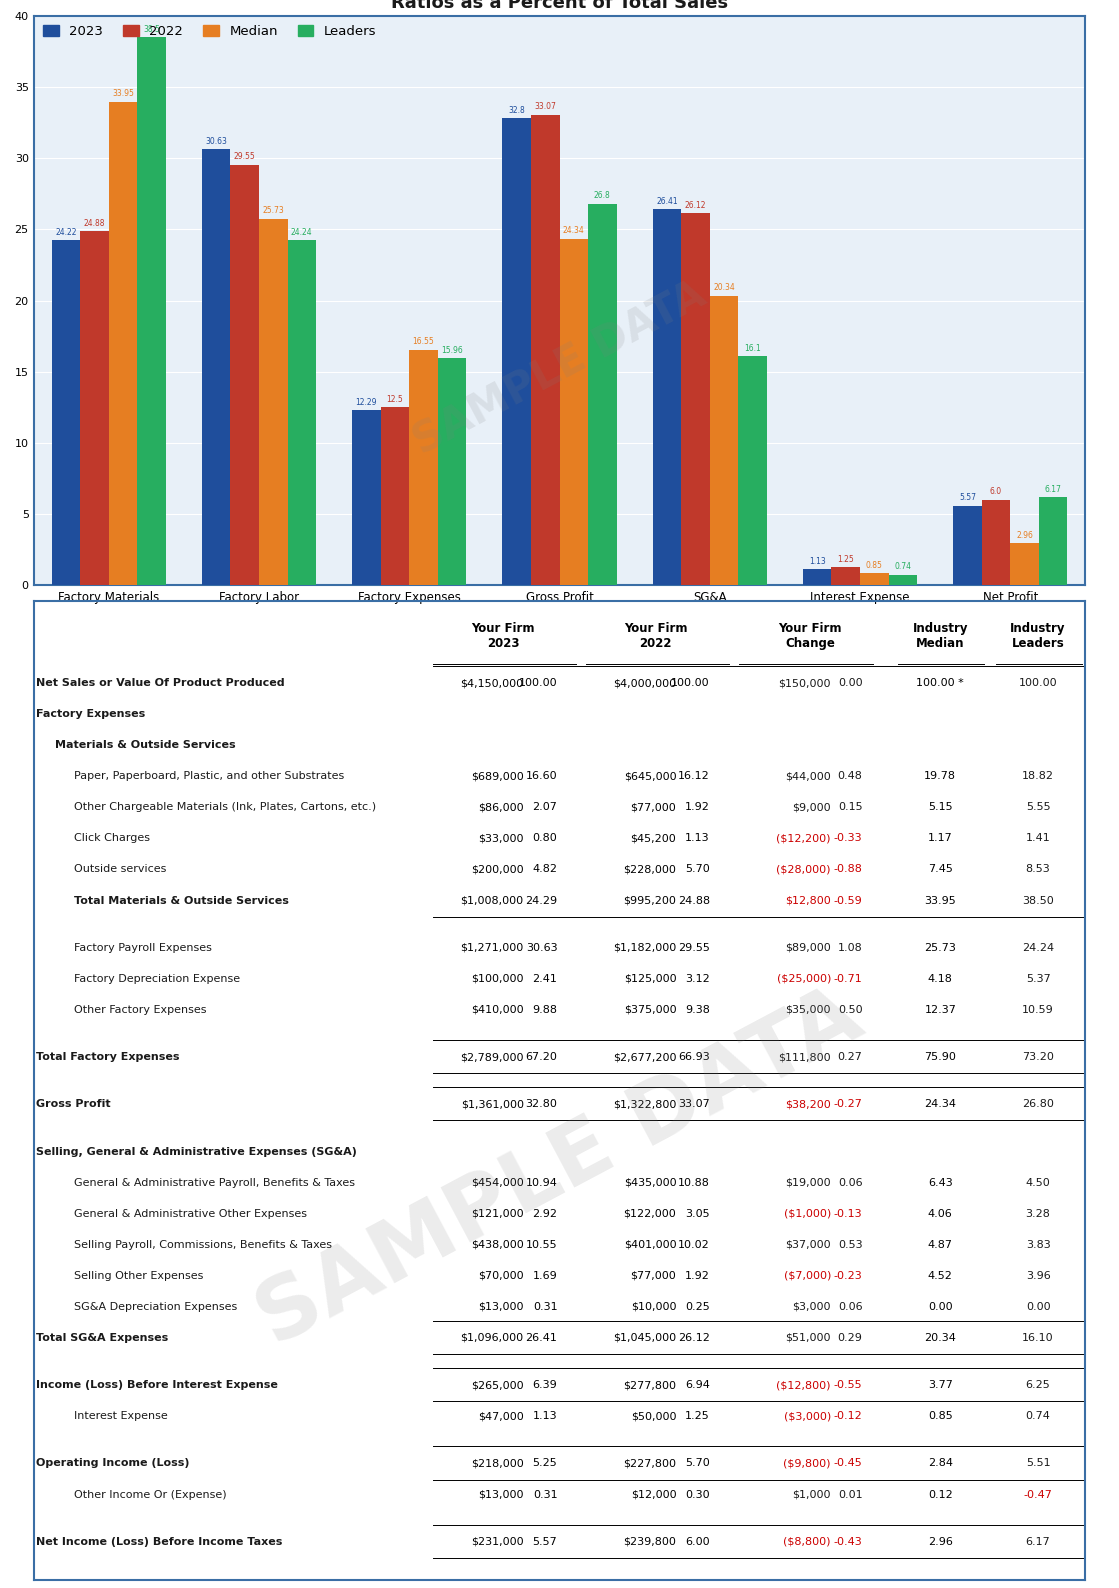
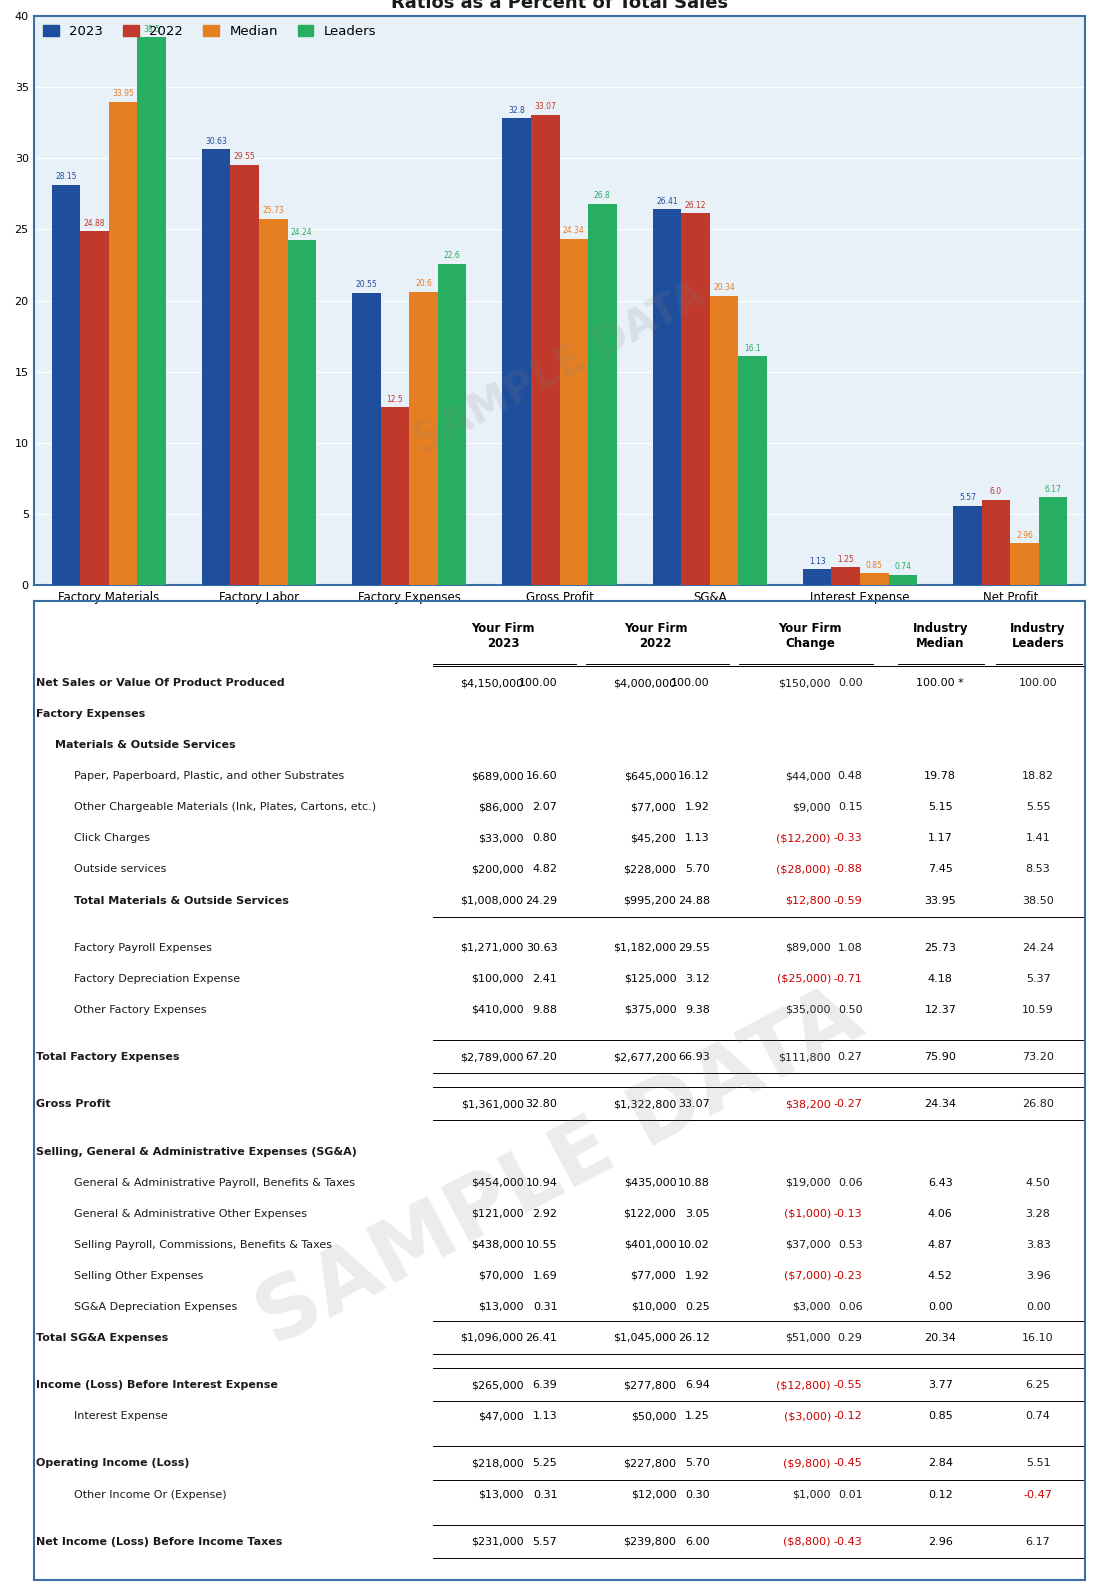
2023/Factory Materials: 24.22 -> 28.15
2023/Factory Expenses: 12.29 -> 20.55
Median/Factory Expenses: 16.6 -> 20.6
Leaders/Factory Expenses: 16.0 -> 22.6
